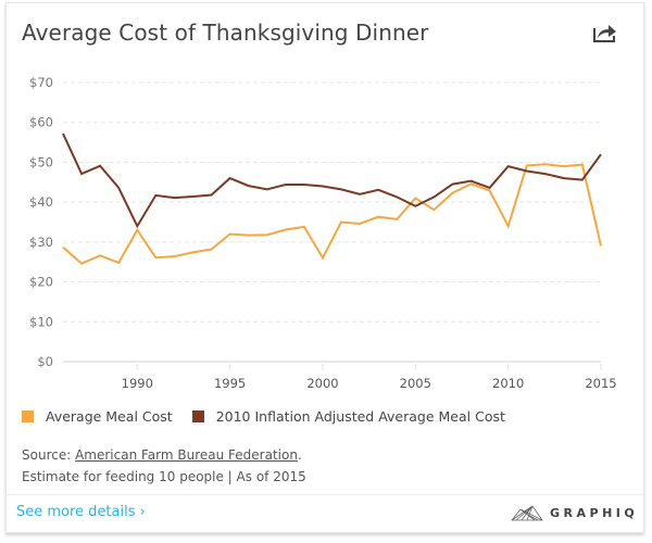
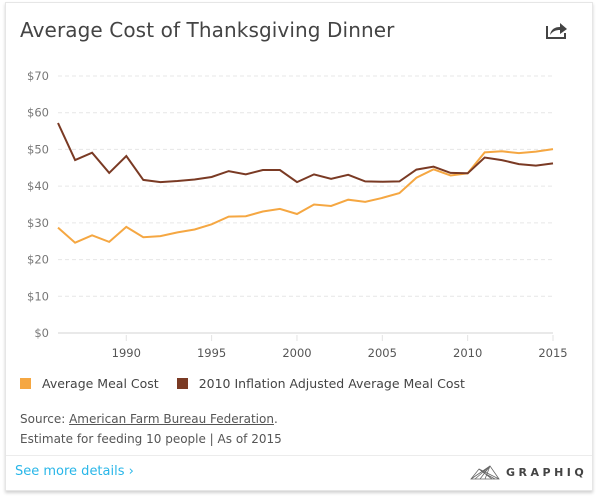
Average Meal Cost/1990: $33 -> $29
2010 Inflation Adjusted Average Meal Cost/1990: $34 -> $48
Average Meal Cost/1995: $32 -> $30
2010 Inflation Adjusted Average Meal Cost/1995: $46 -> $42
Average Meal Cost/2000: $26 -> $32
2010 Inflation Adjusted Average Meal Cost/2000: $44 -> $41
Average Meal Cost/2005: $41 -> $37
2010 Inflation Adjusted Average Meal Cost/2005: $39 -> $41
Average Meal Cost/2010: $34 -> $44
2010 Inflation Adjusted Average Meal Cost/2010: $49 -> $44
Average Meal Cost/2015: $29 -> $50
2010 Inflation Adjusted Average Meal Cost/2015: $52 -> $46
